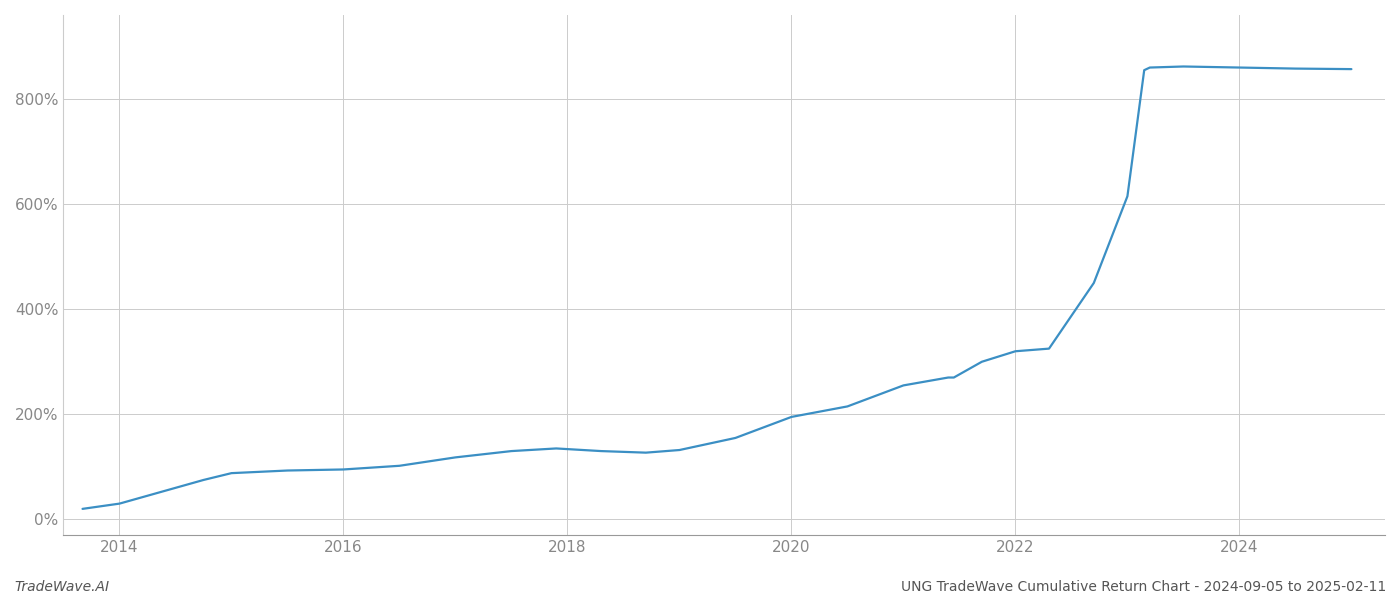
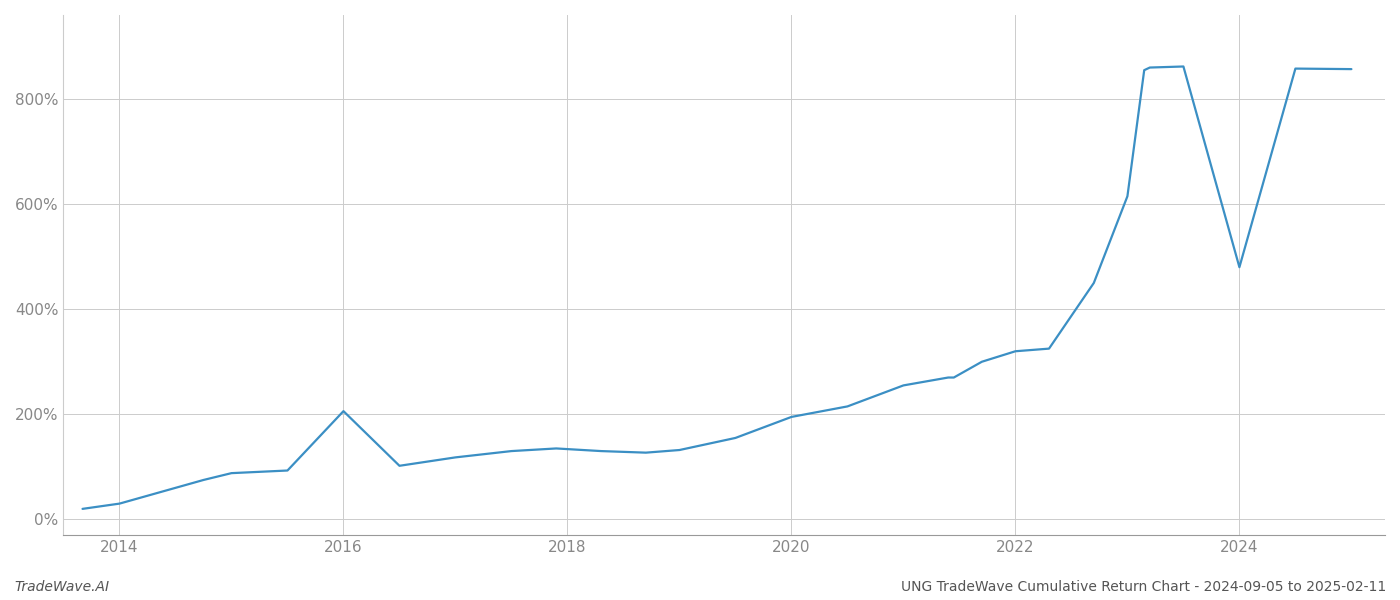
2016: 95% -> 206%
2024: 860% -> 480%
